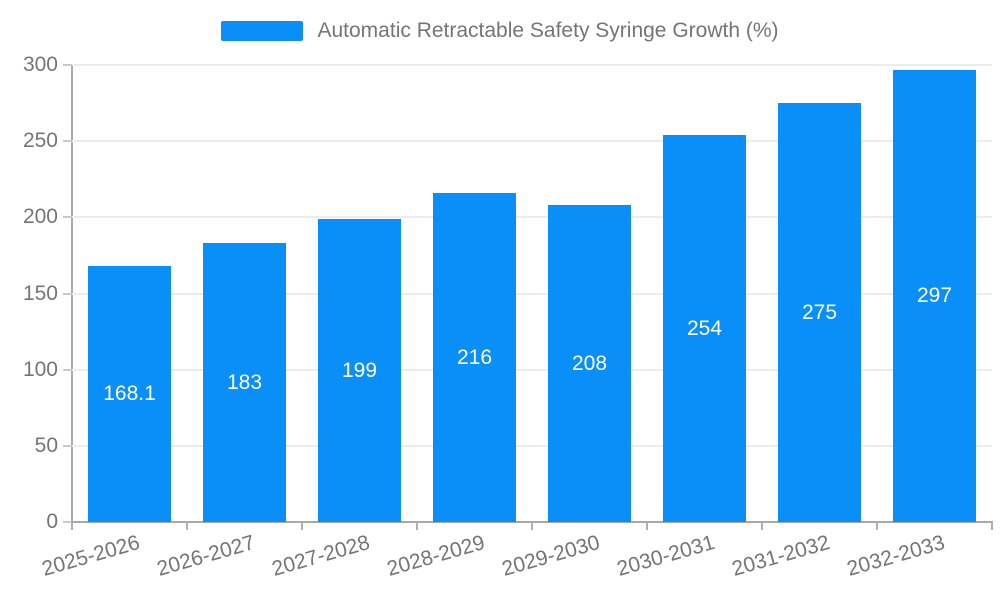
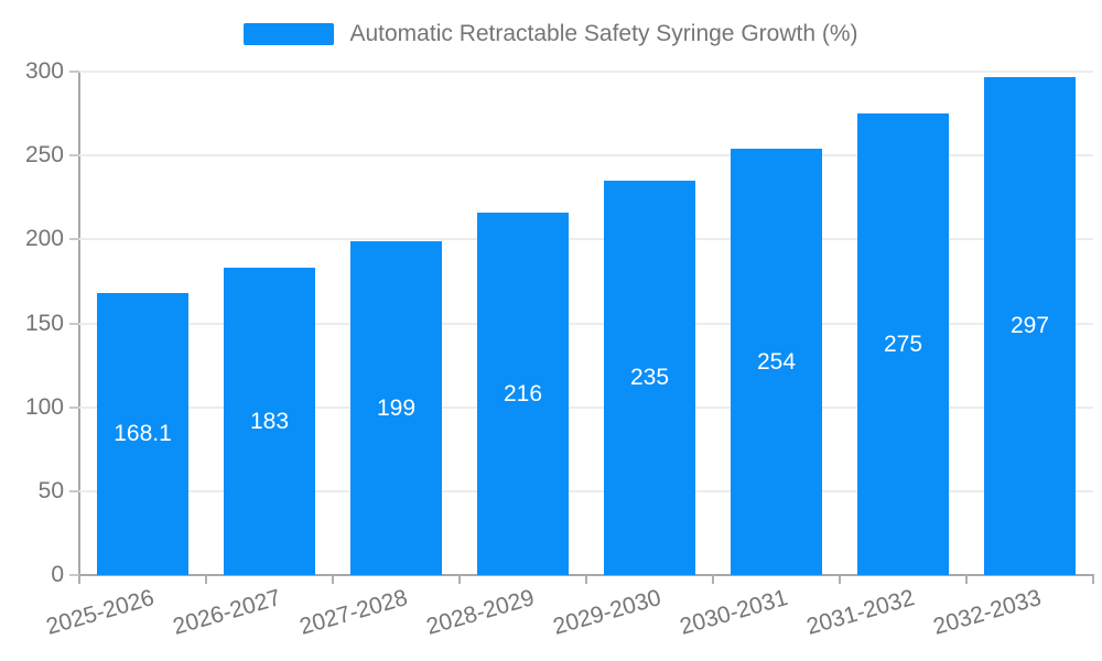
2029-2030: 208 -> 235
